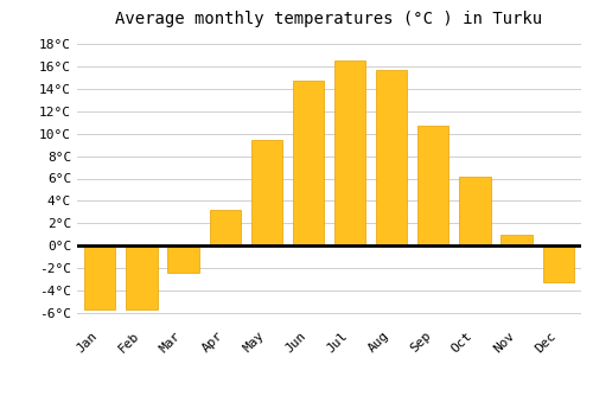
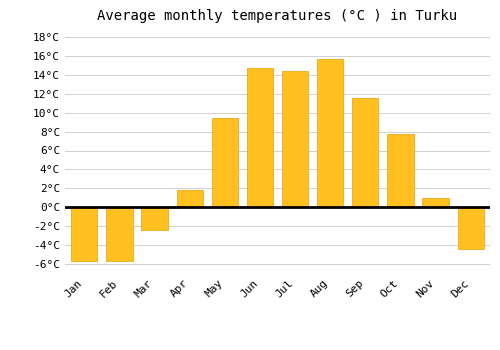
Apr: 3.2°C -> 1.8°C
Jul: 16.6°C -> 14.4°C
Sep: 10.7°C -> 11.6°C
Oct: 6.2°C -> 7.8°C
Dec: -3.3°C -> -4.4°C
